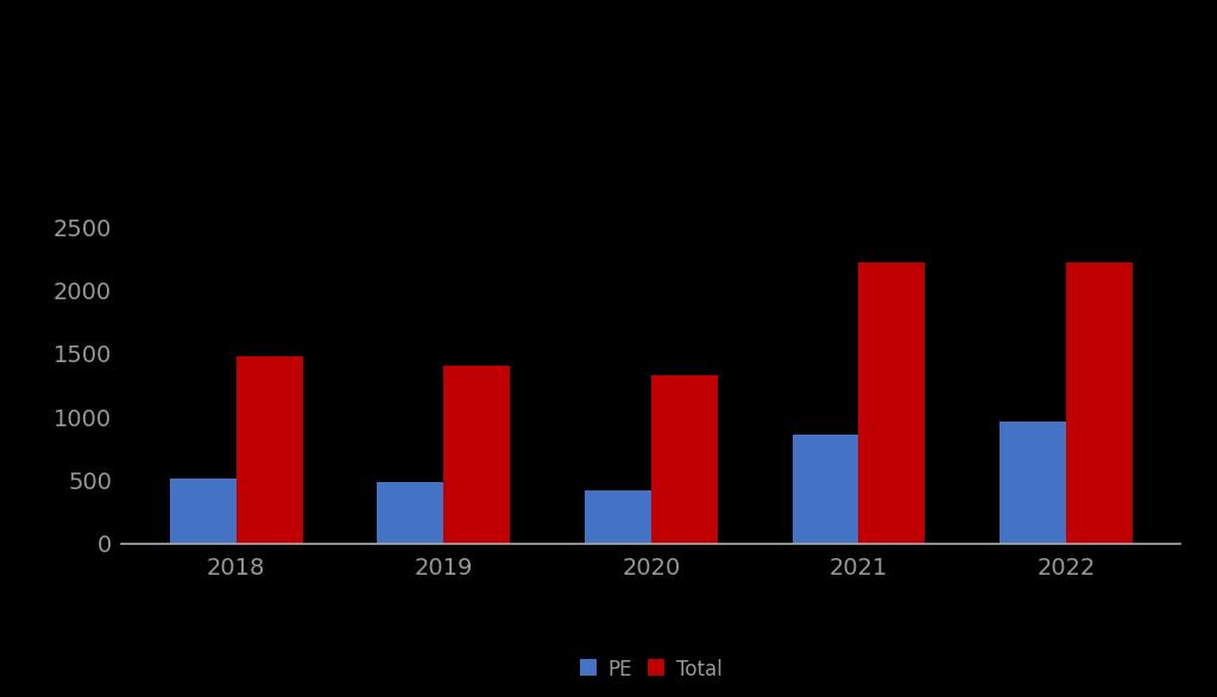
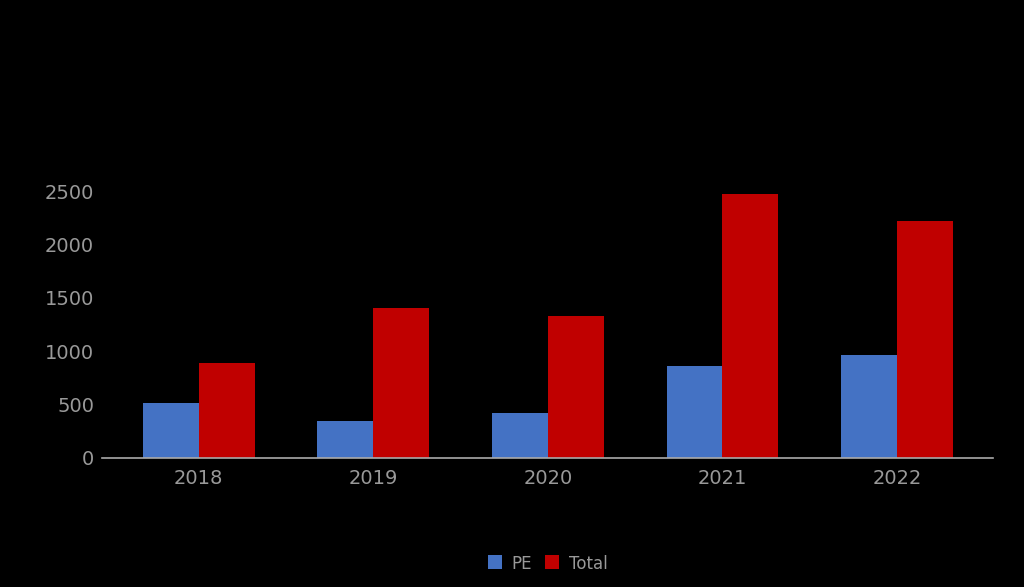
Total/2018: 1480 -> 890
PE/2019: 490 -> 350
Total/2021: 2220 -> 2470
